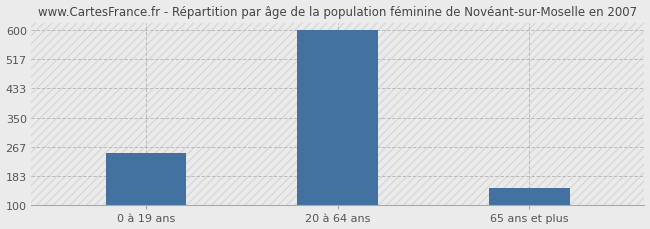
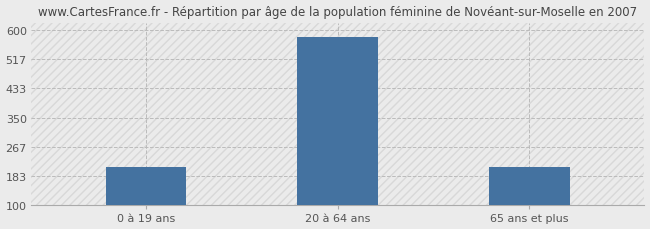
0 à 19 ans: 250 -> 210
20 à 64 ans: 600 -> 580
65 ans et plus: 150 -> 210
